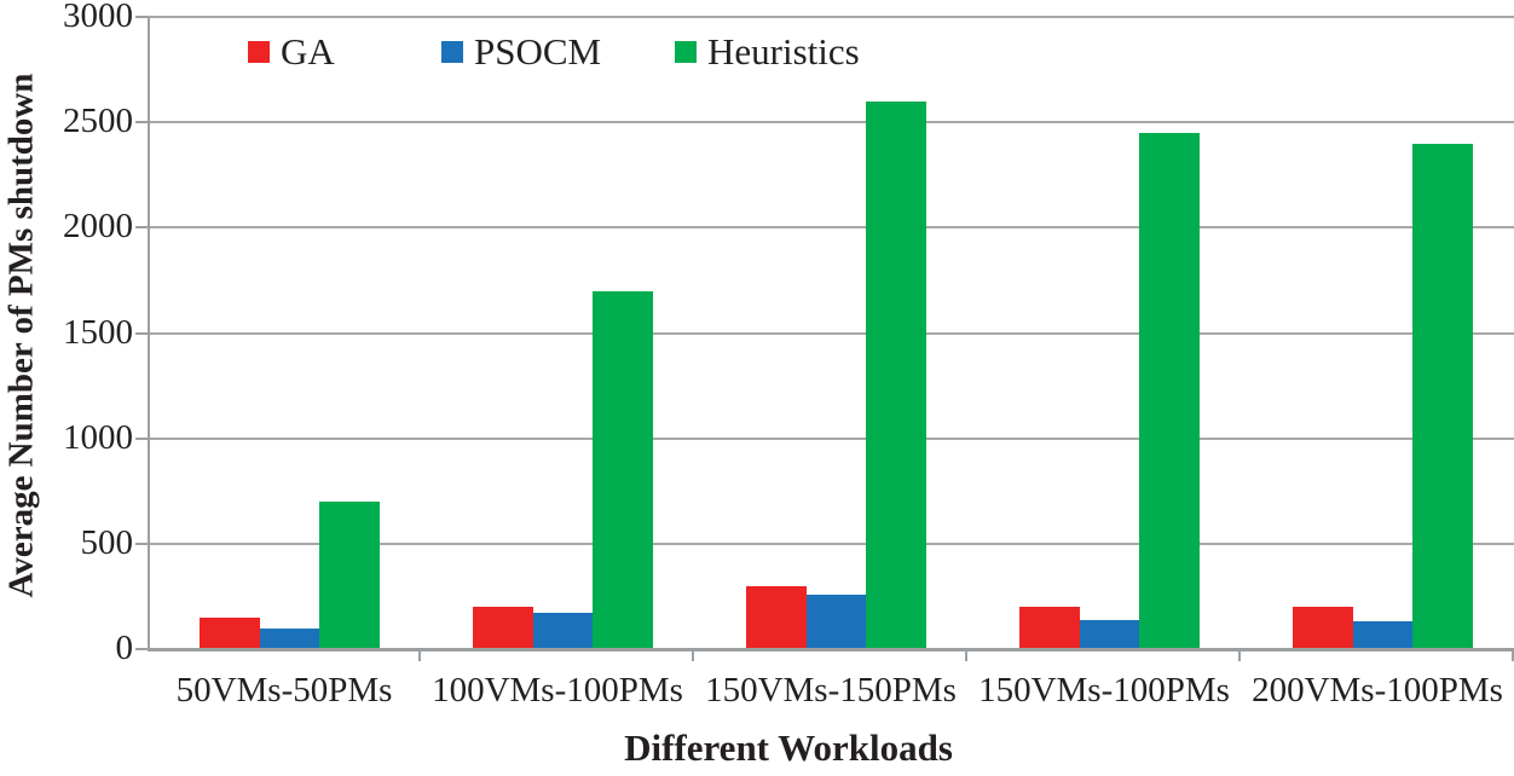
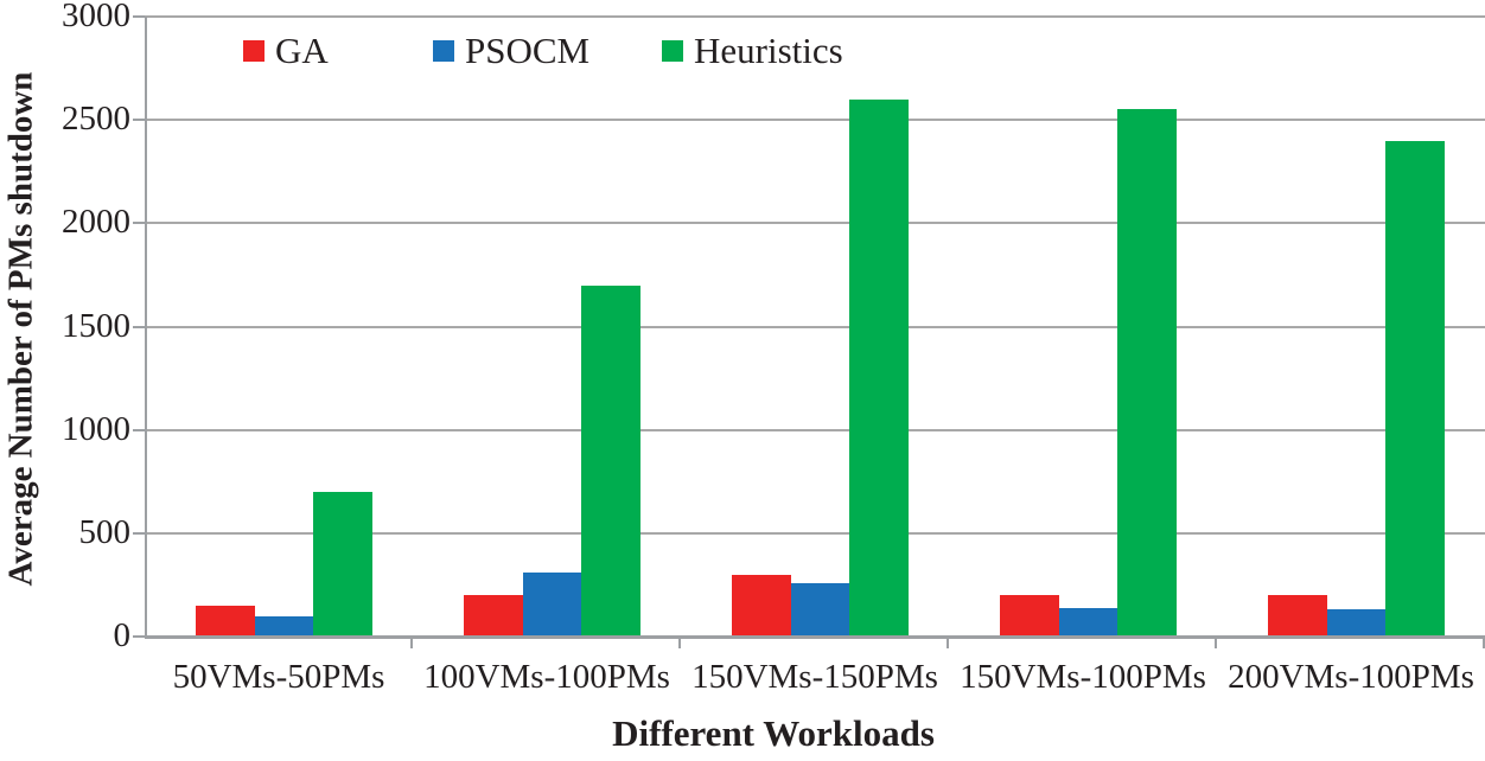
PSOCM/100VMs-100PMs: 170 -> 310
Heuristics/150VMs-100PMs: 2450 -> 2550
